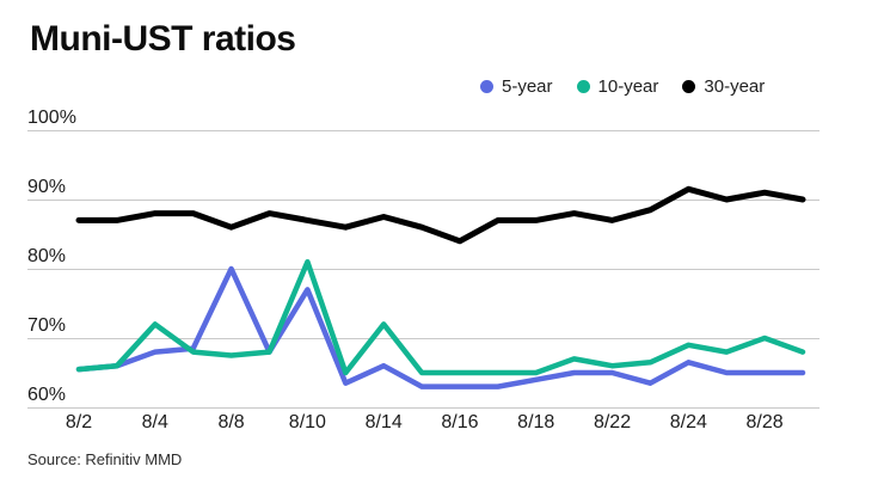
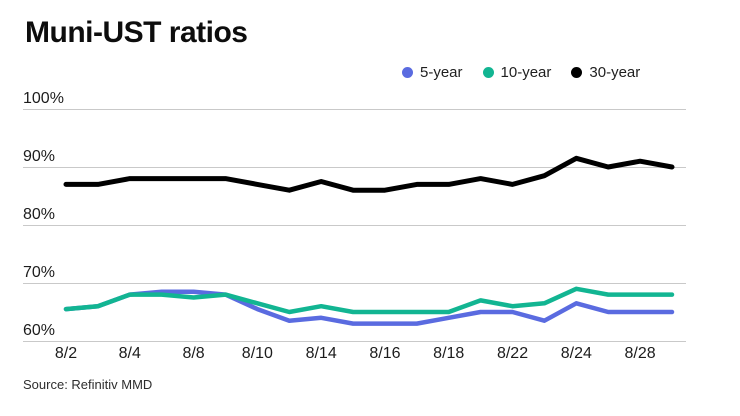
10-year/8/4: 72% -> 68%
5-year/8/8: 80% -> 68%
30-year/8/8: 86% -> 88%
5-year/8/10: 77% -> 66%
10-year/8/10: 81% -> 66%
5-year/8/14: 66% -> 64%
10-year/8/14: 72% -> 66%
30-year/8/16: 84% -> 86%
10-year/8/28: 70% -> 68%
